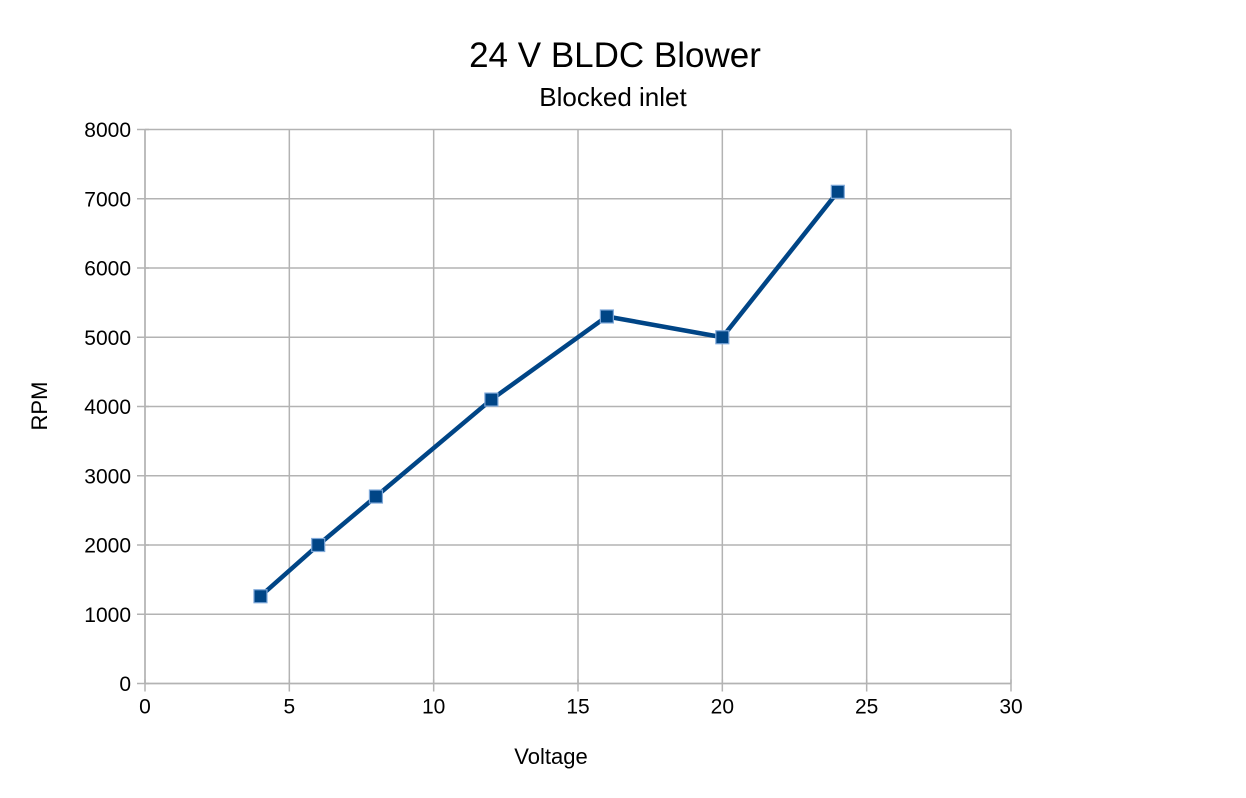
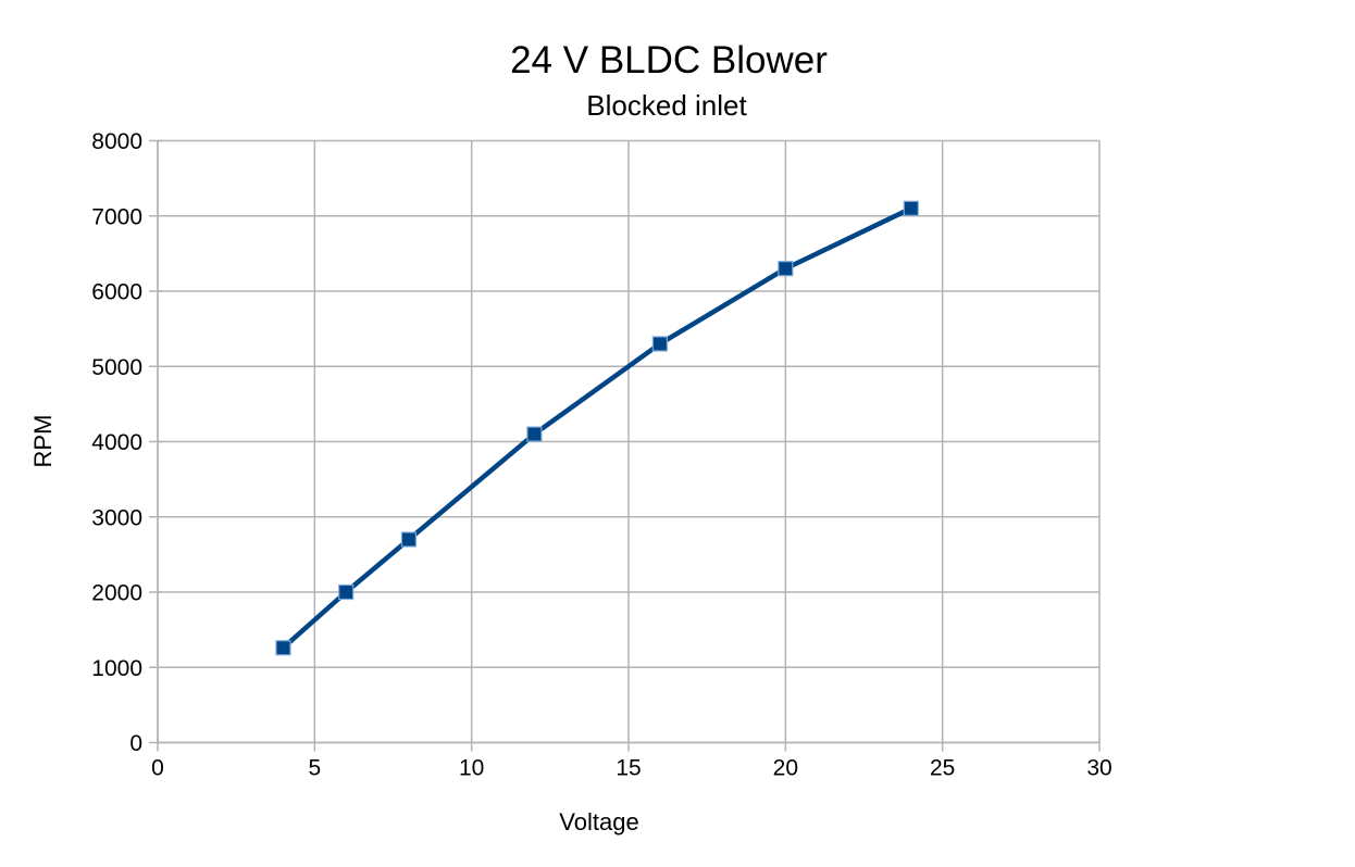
20: 5000 -> 6300
